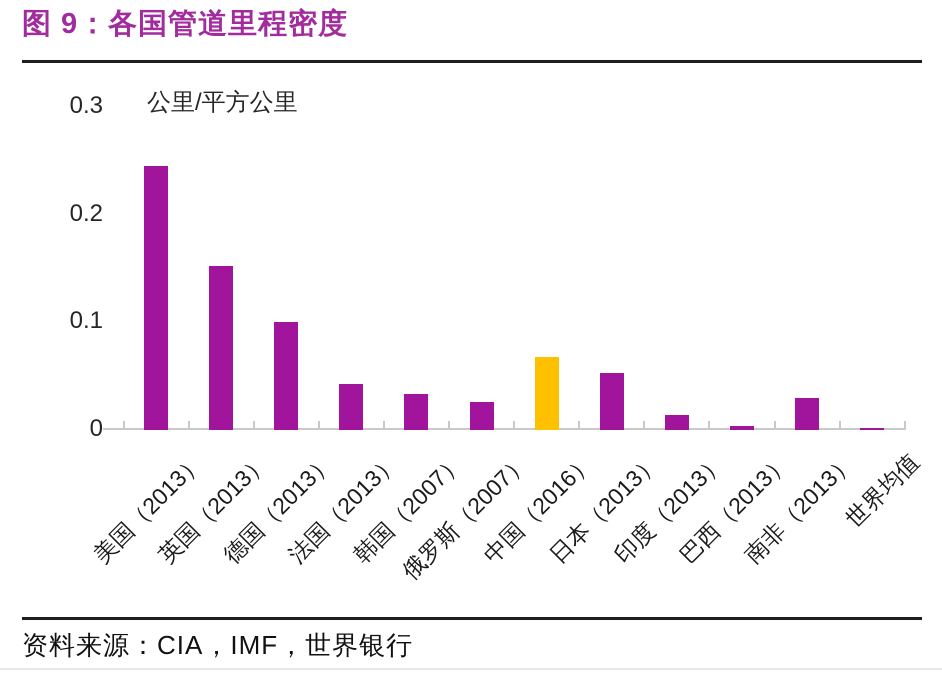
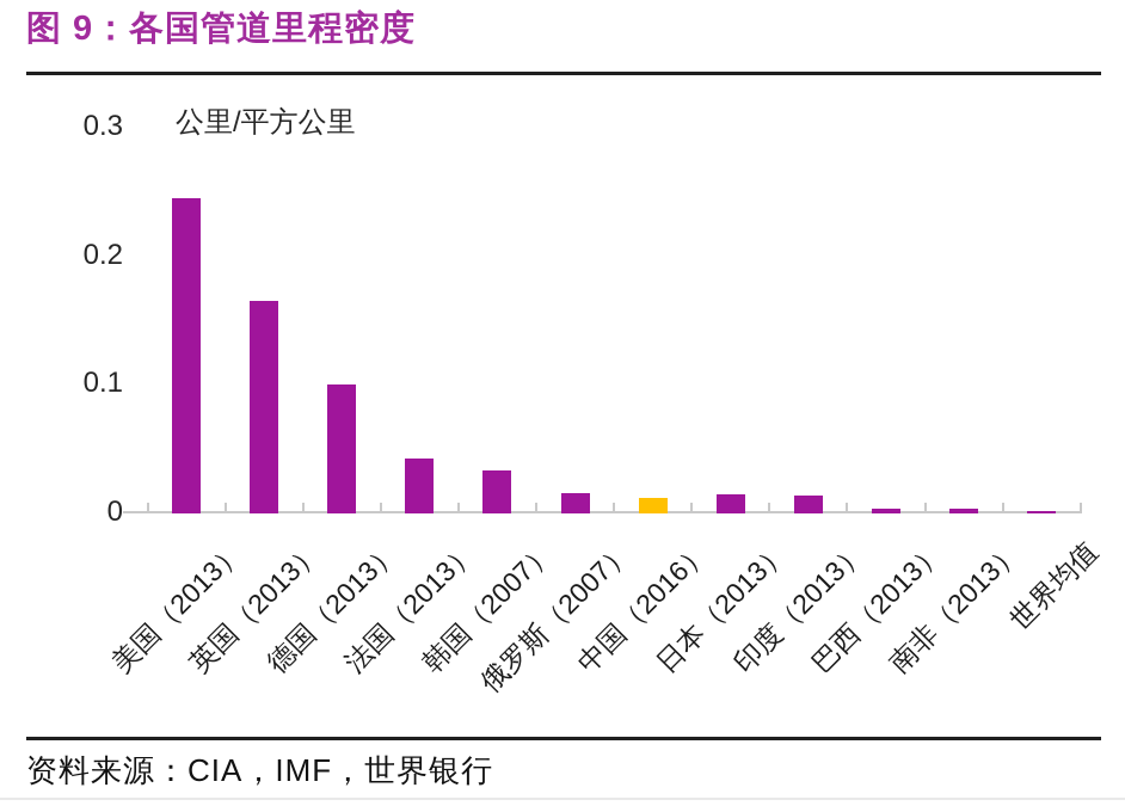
英国（2013）: 0.152 -> 0.165
俄罗斯（2007）: 0.026 -> 0.016
中国（2016）: 0.068 -> 0.012
日本（2013）: 0.053 -> 0.015
南非（2013）: 0.030 -> 0.004
